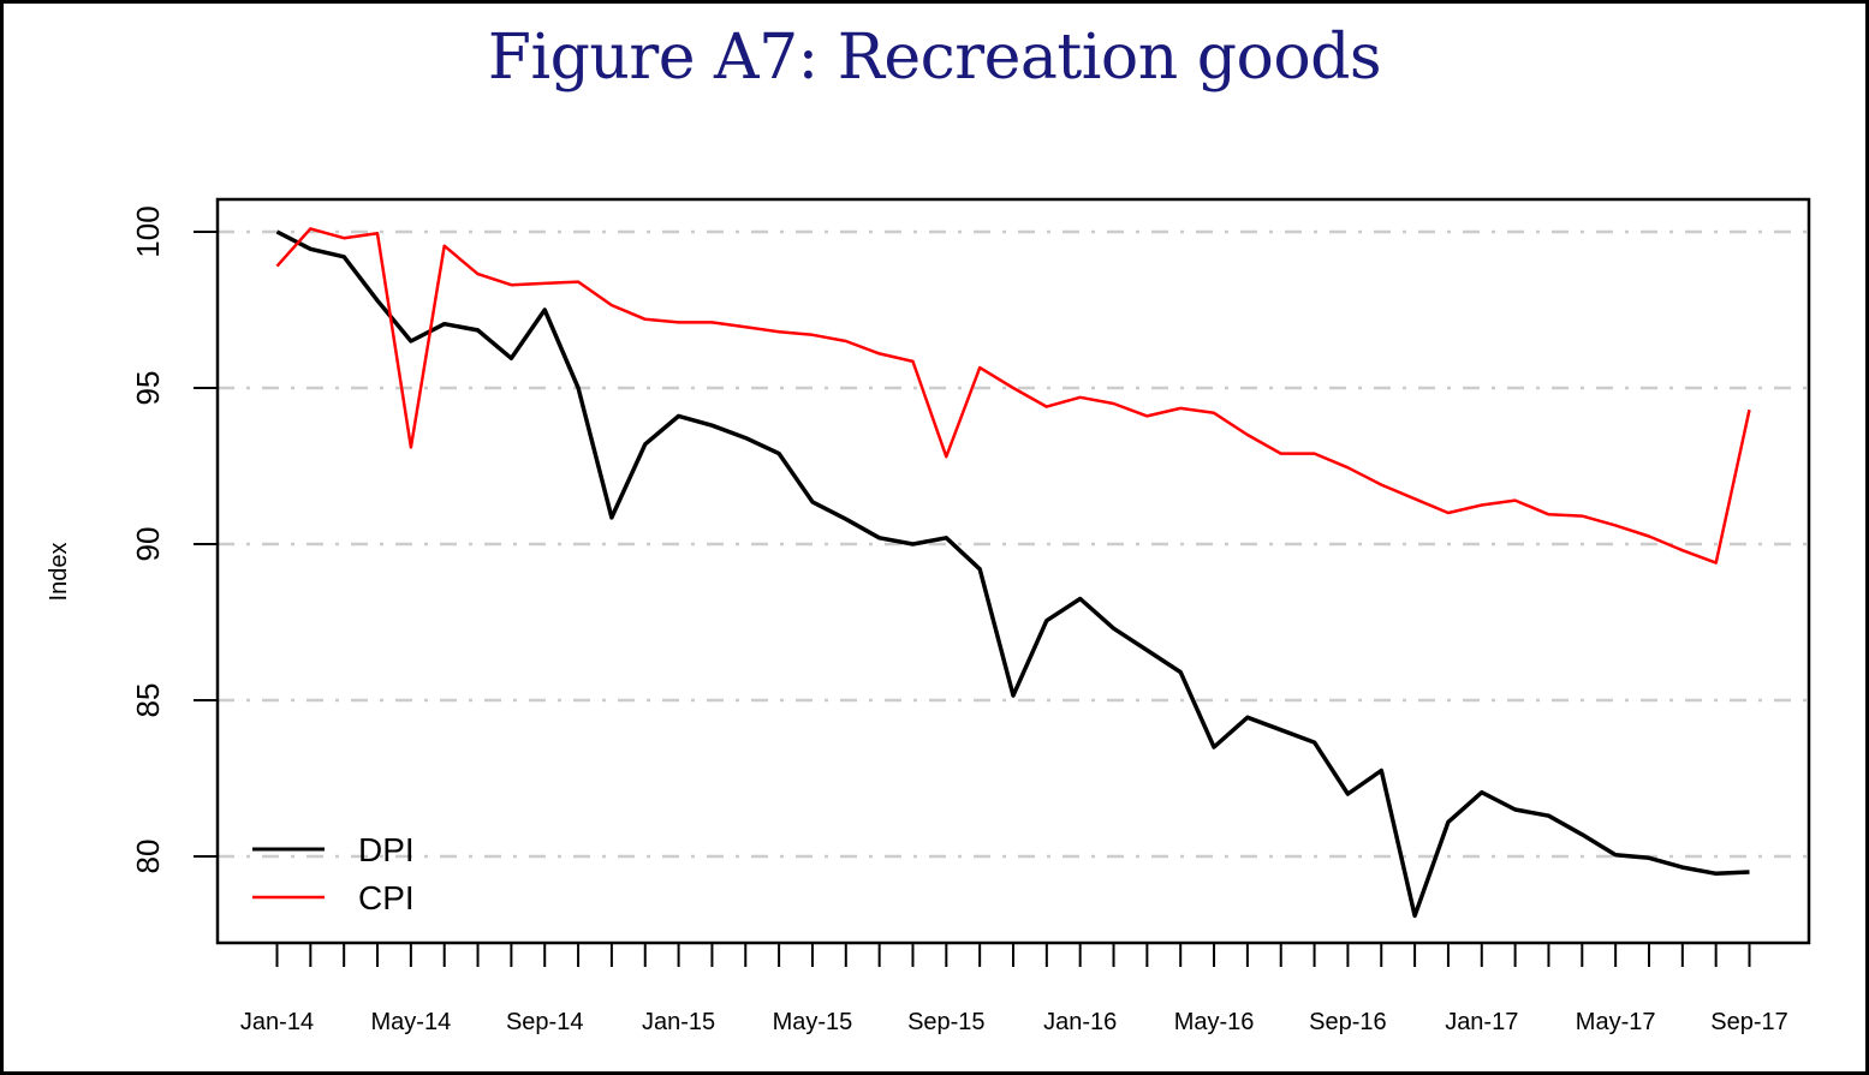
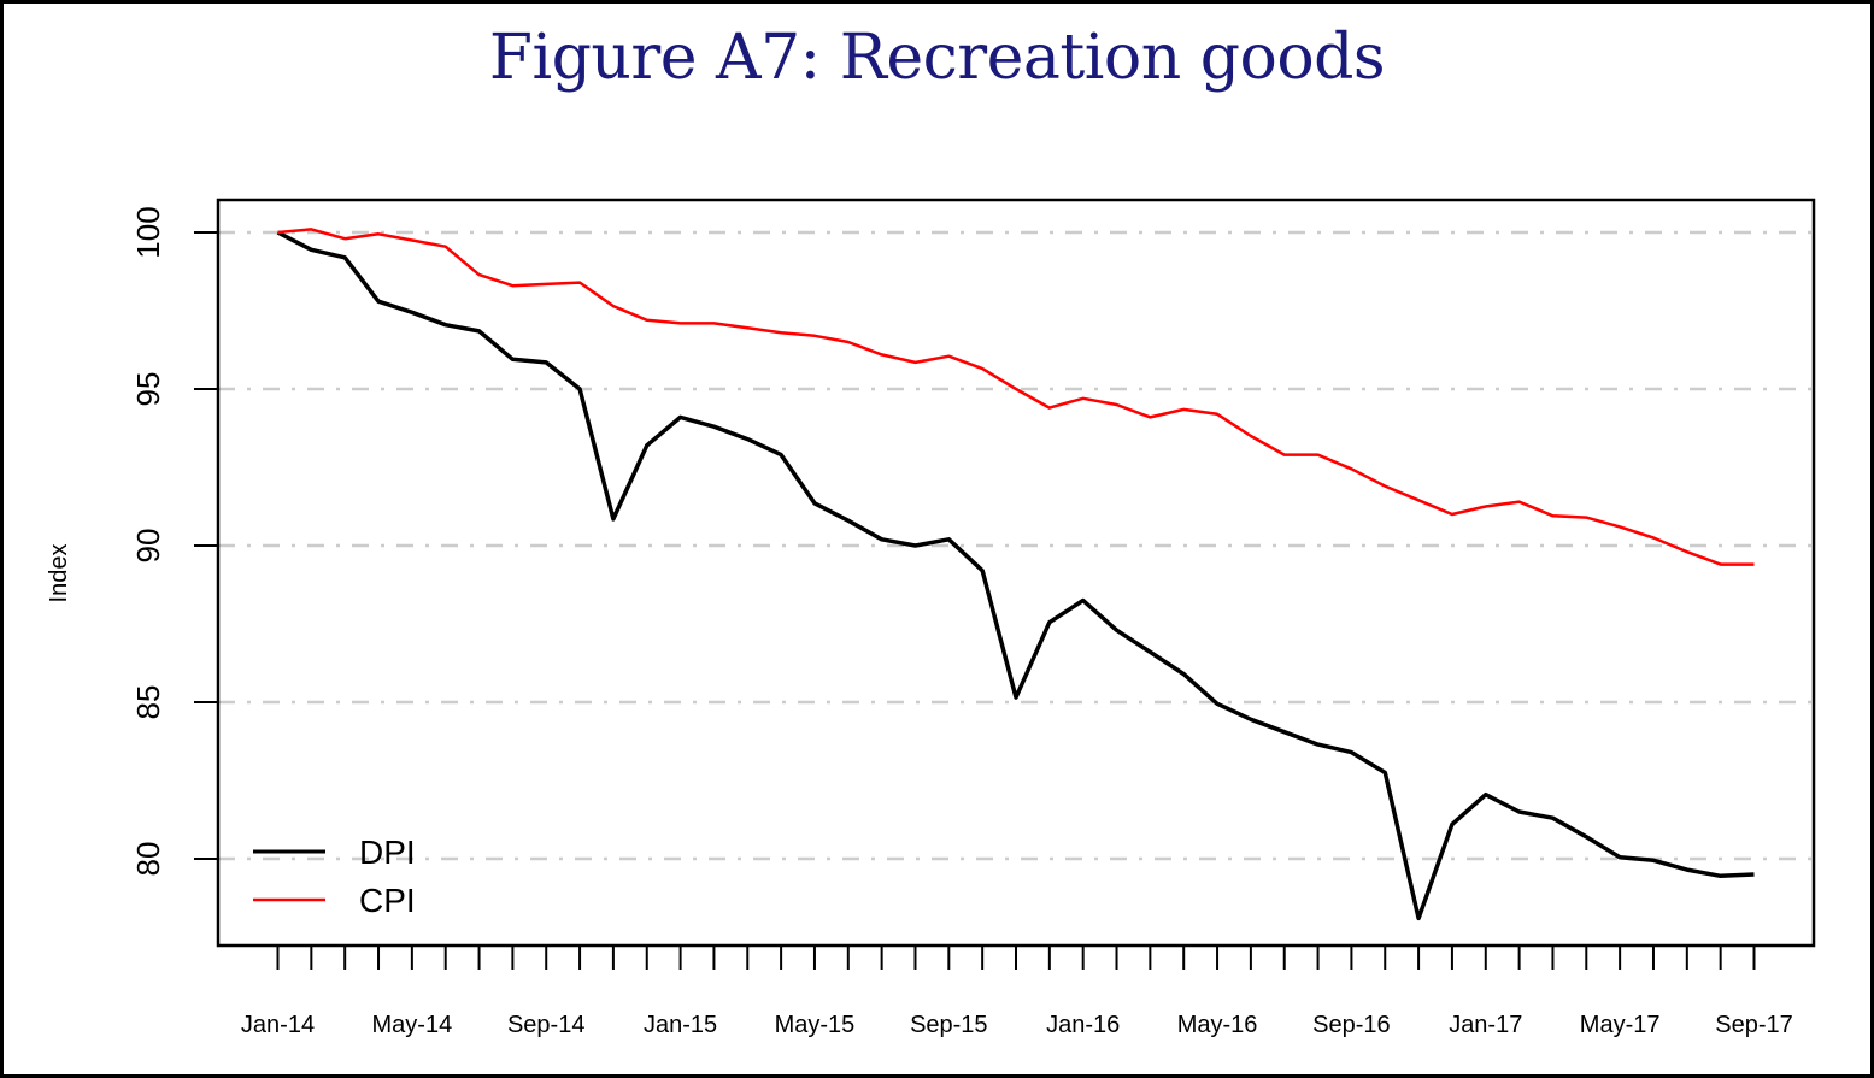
CPI/Jan-14: 98.9 -> 100.0
DPI/May-14: 96.5 -> 97.5
CPI/May-14: 93.1 -> 99.8
DPI/Sep-14: 97.5 -> 95.8
CPI/Sep-15: 92.8 -> 96.0
DPI/May-16: 83.5 -> 85.0
DPI/Sep-16: 82.0 -> 83.4
CPI/Sep-17: 94.3 -> 89.4
